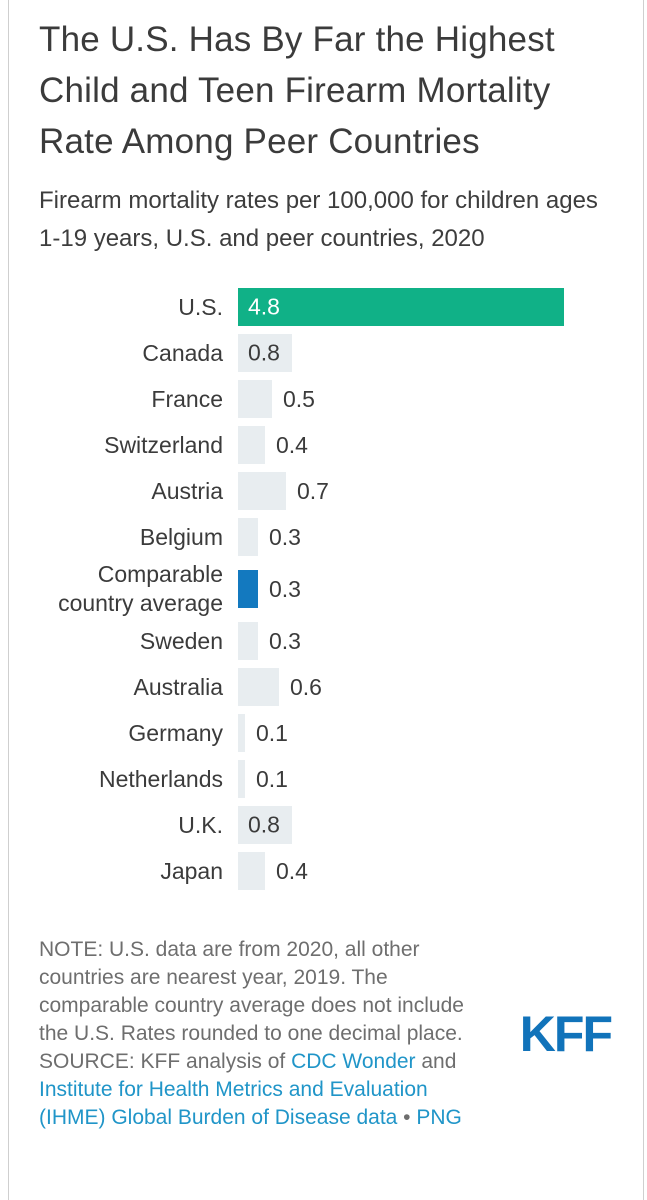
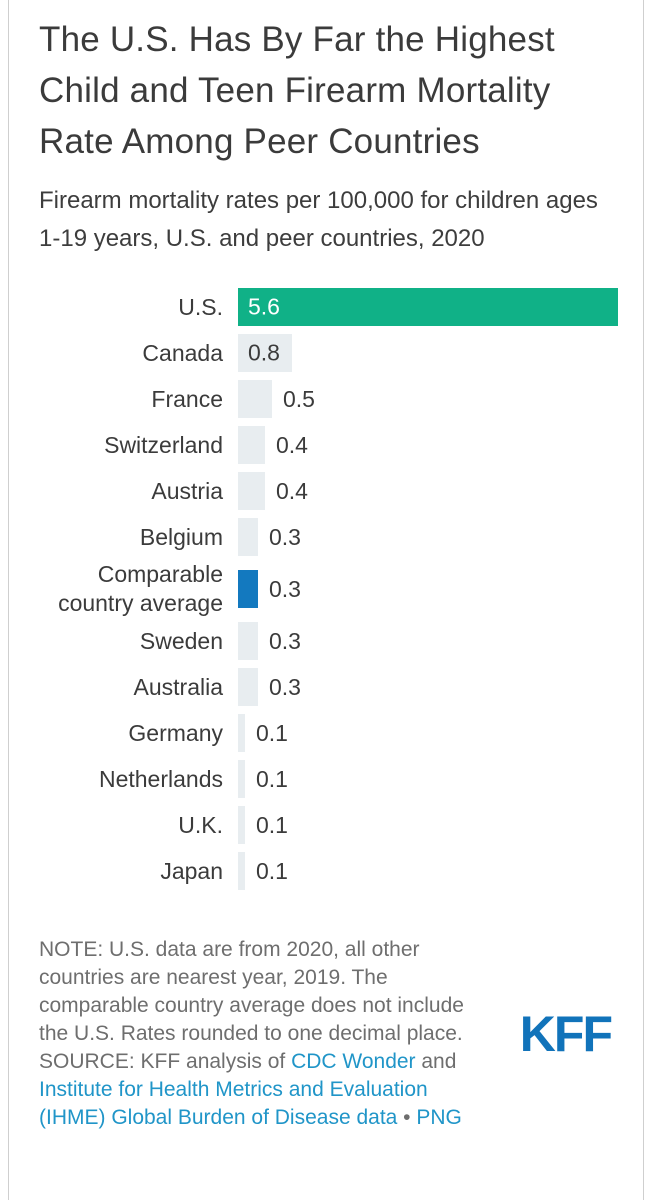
U.S.: 4.8 -> 5.6
Austria: 0.7 -> 0.4
Australia: 0.6 -> 0.3
U.K.: 0.8 -> 0.1
Japan: 0.4 -> 0.1
